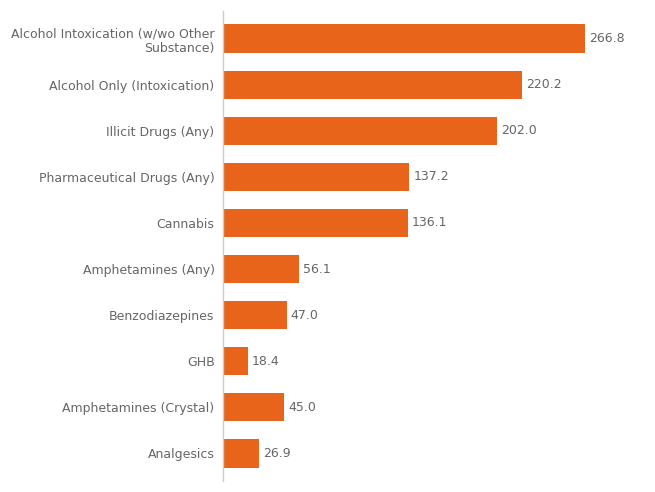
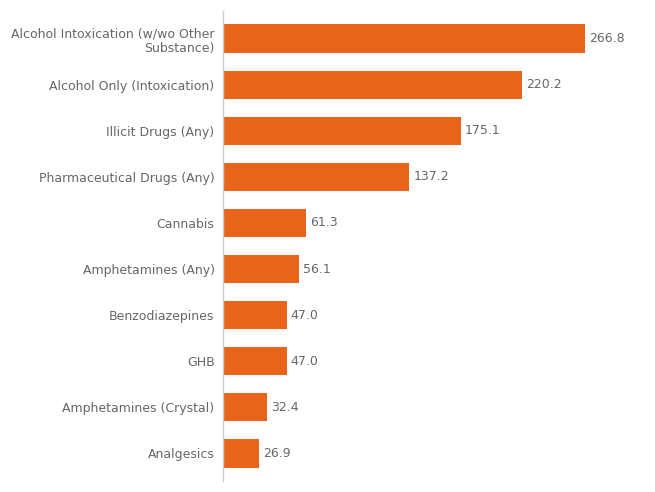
Illicit Drugs (Any): 202.0 -> 175.1
Cannabis: 136.1 -> 61.3
GHB: 18.4 -> 47.0
Amphetamines (Crystal): 45.0 -> 32.4
